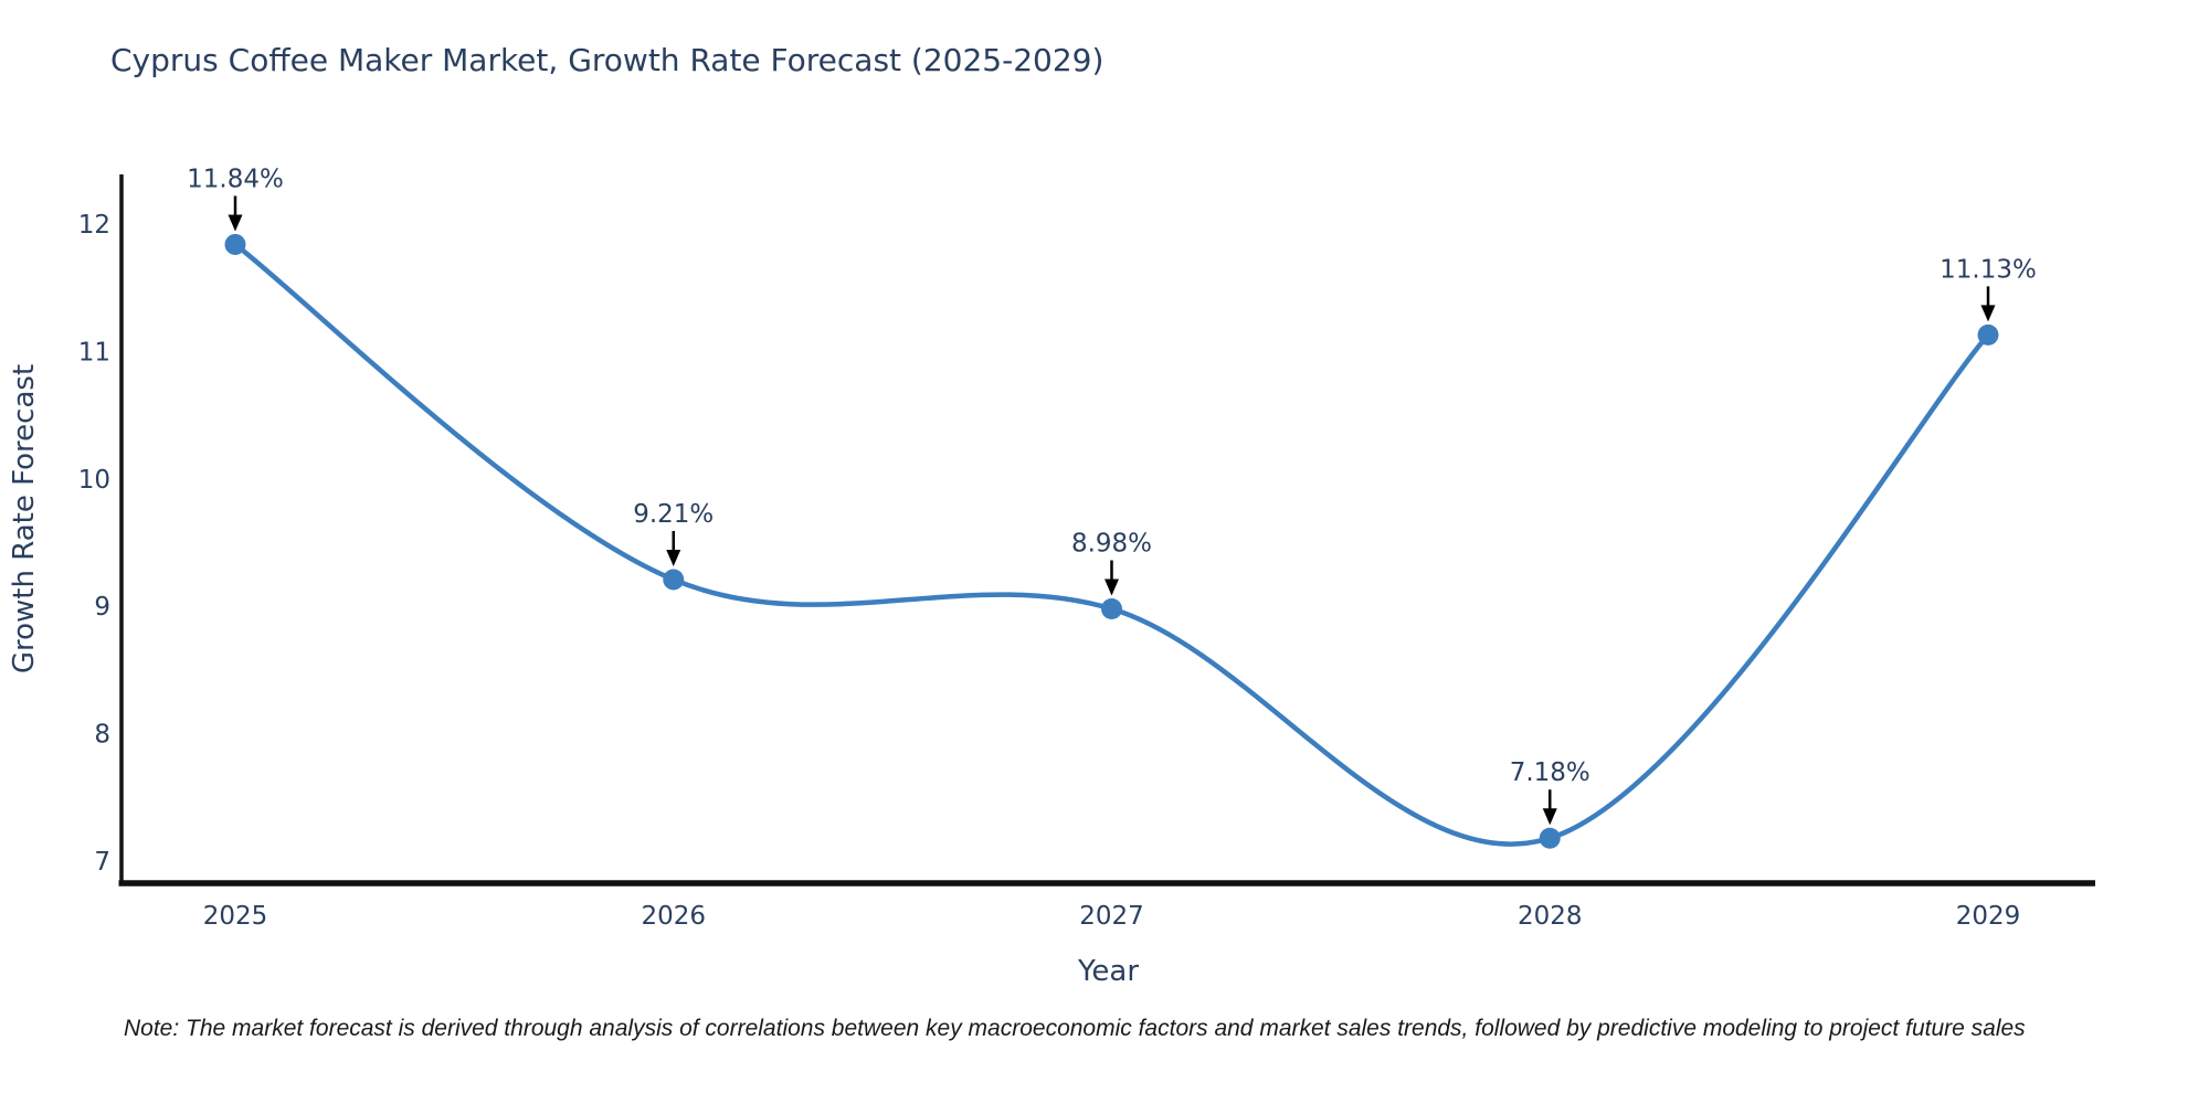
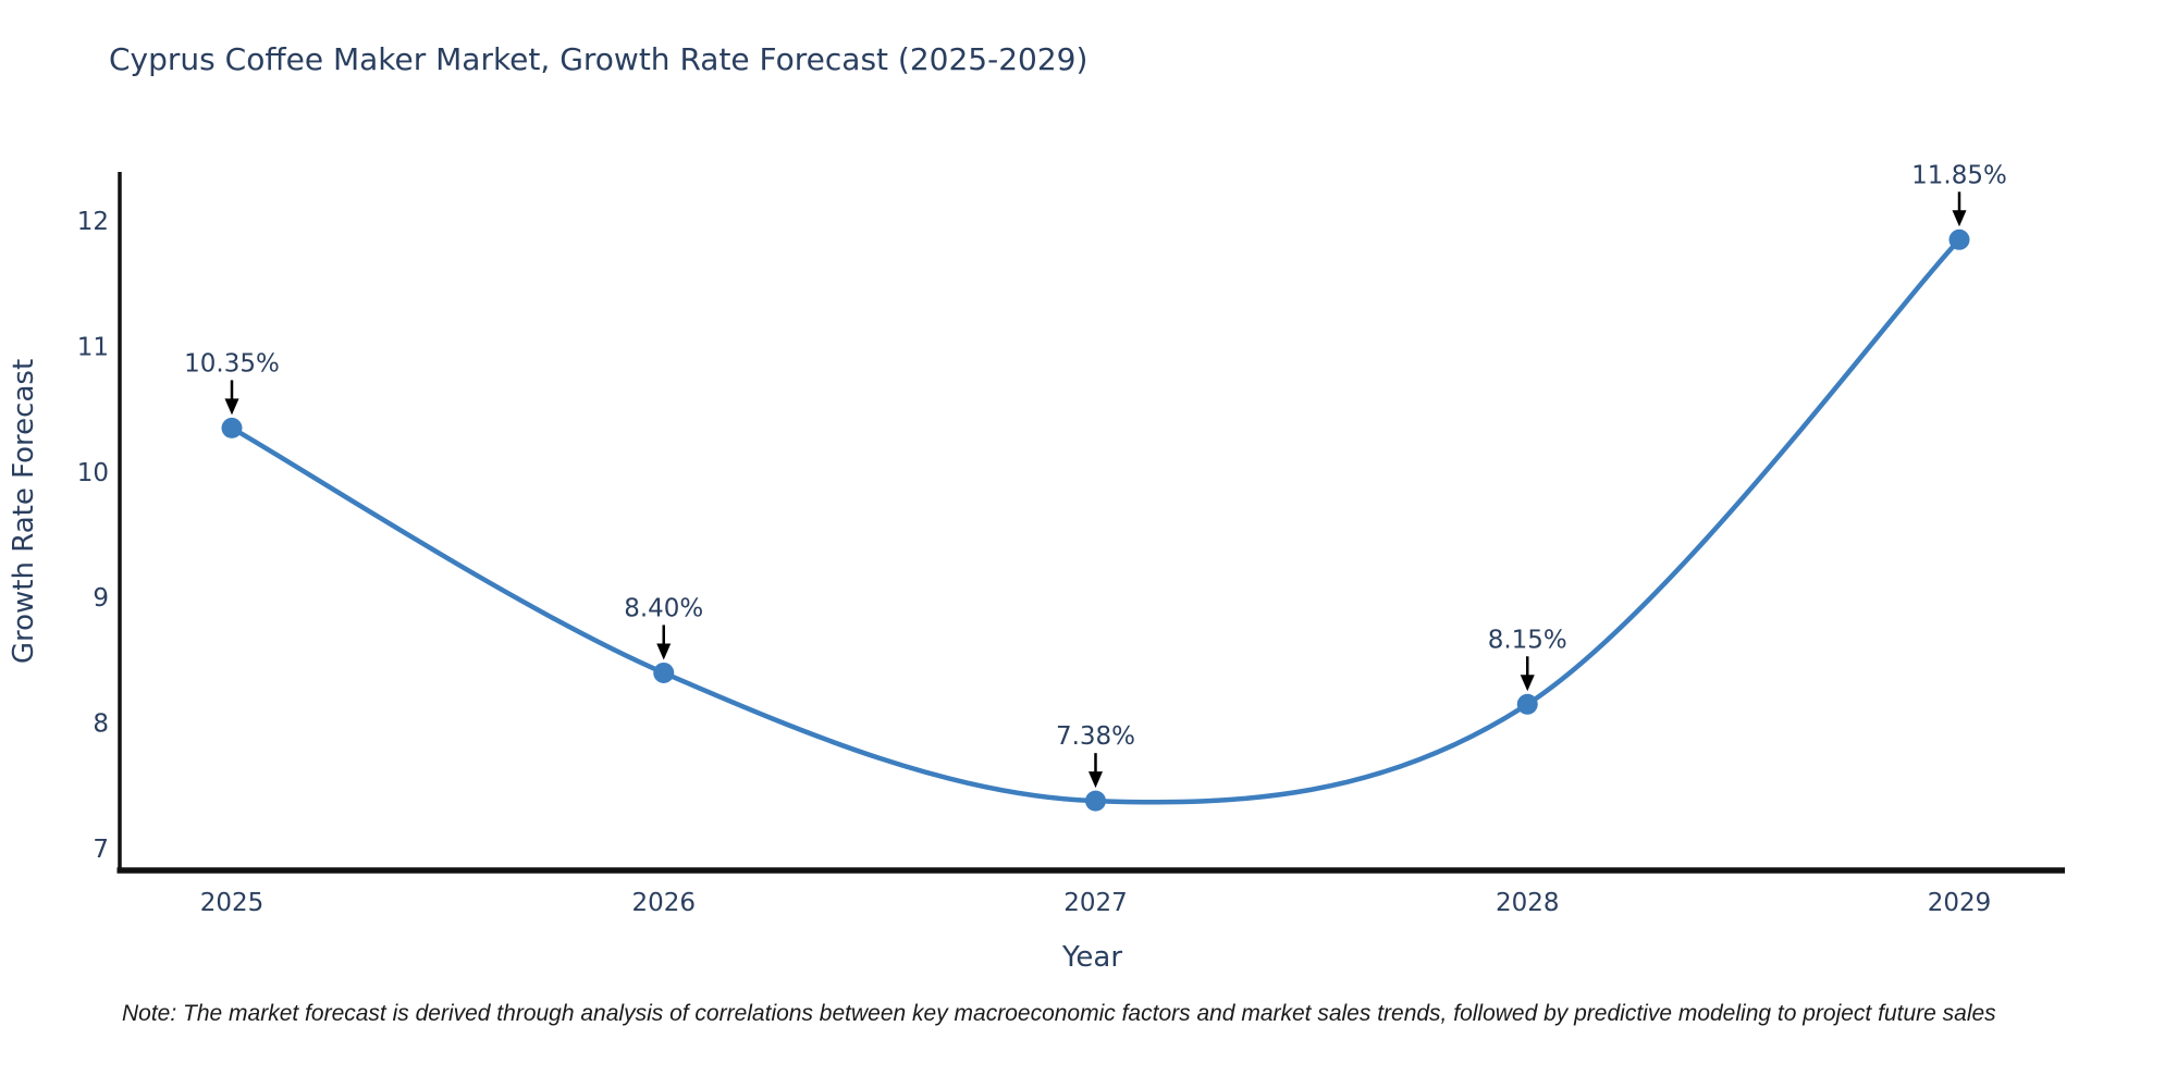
2025: 11.84% -> 10.35%
2026: 9.21% -> 8.40%
2027: 8.98% -> 7.38%
2028: 7.18% -> 8.15%
2029: 11.13% -> 11.85%
